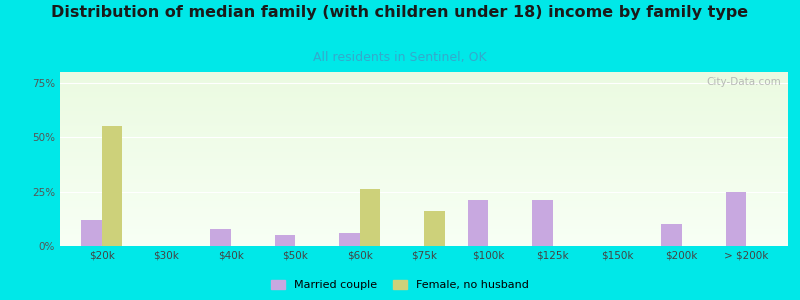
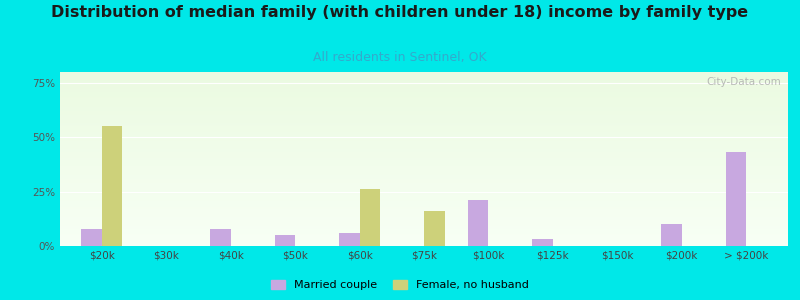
Married couple/$20k: 12% -> 8%
Married couple/$125k: 21% -> 3%
Married couple/> $200k: 25% -> 43%
